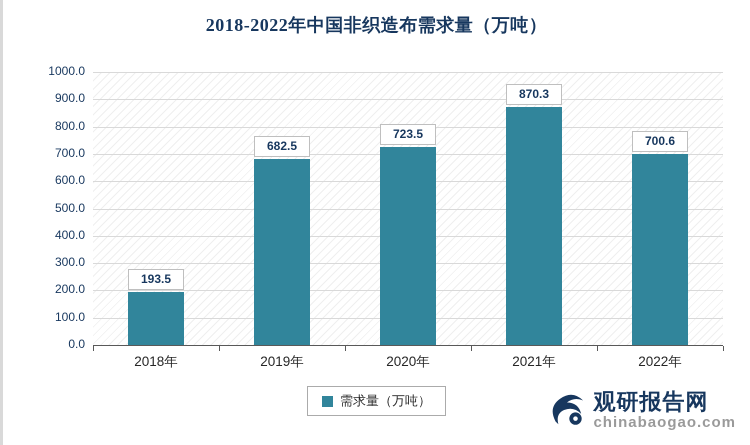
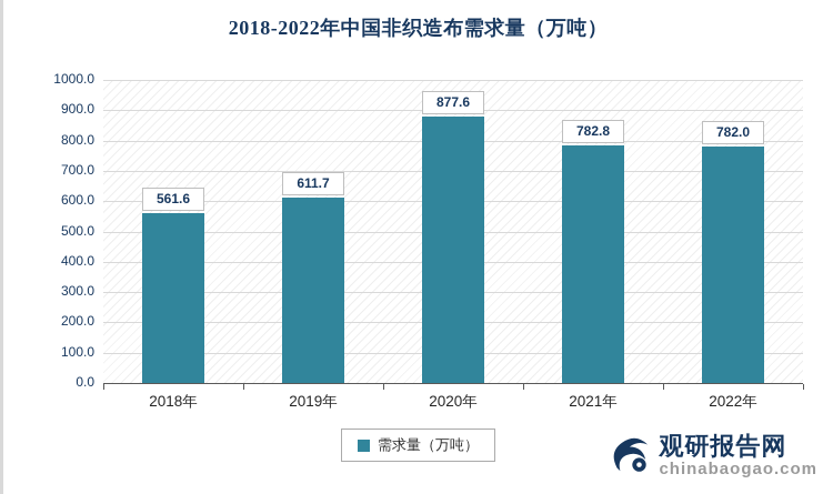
2018年: 193.5 -> 561.6
2019年: 682.5 -> 611.7
2020年: 723.5 -> 877.6
2021年: 870.3 -> 782.8
2022年: 700.6 -> 782.0
